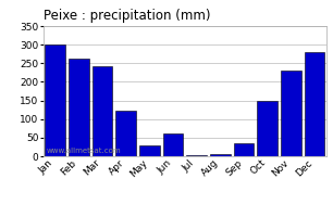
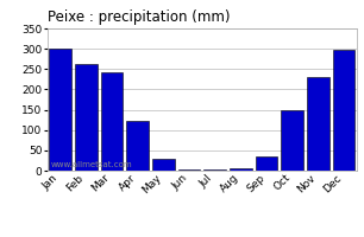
Jun: 60 -> 3
Dec: 280 -> 298
